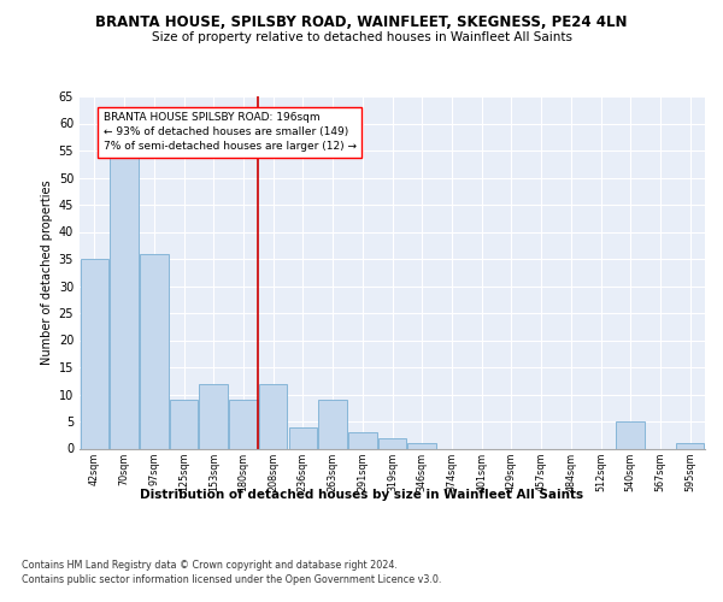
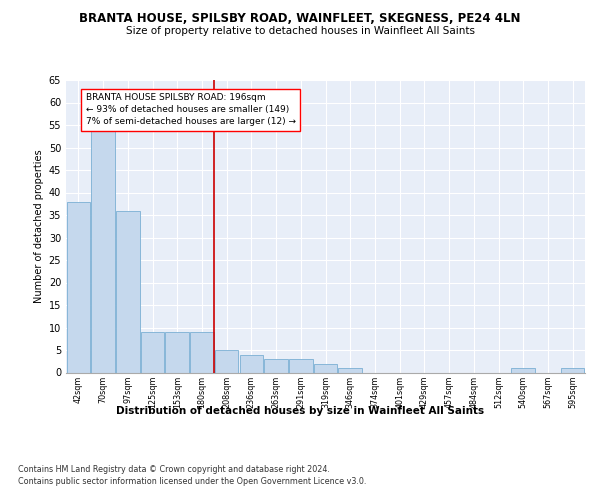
42sqm: 35 -> 38
153sqm: 12 -> 9
208sqm: 12 -> 5
263sqm: 9 -> 3
540sqm: 5 -> 1
